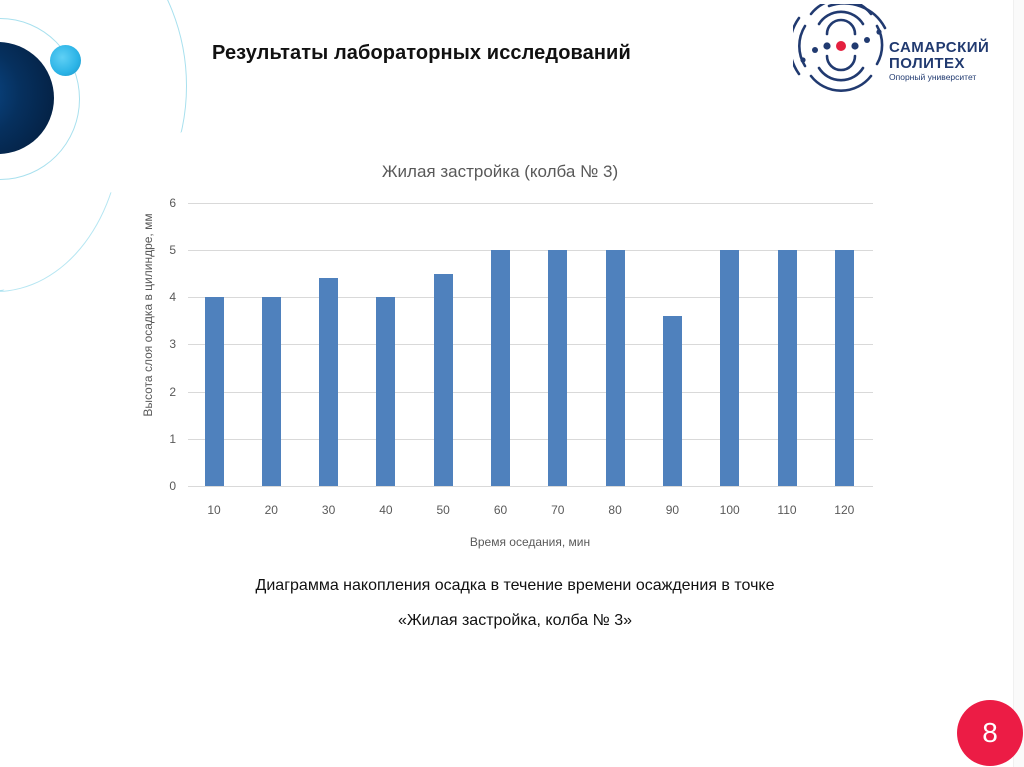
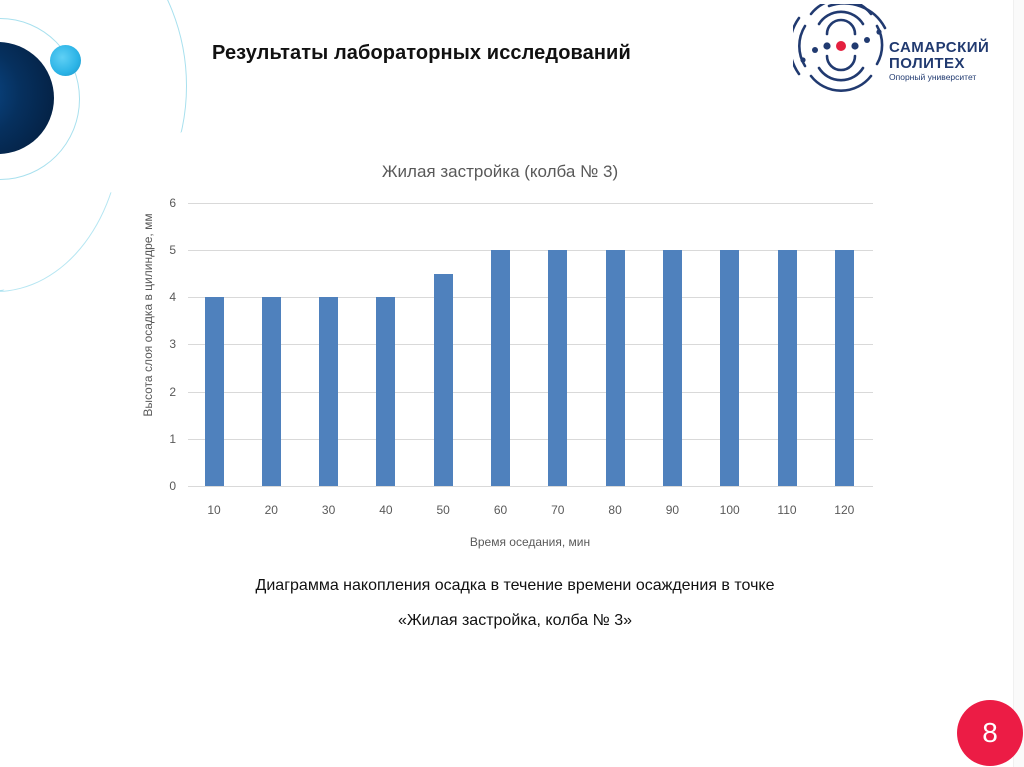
30: 4.4 -> 4.0
90: 3.6 -> 5.0
